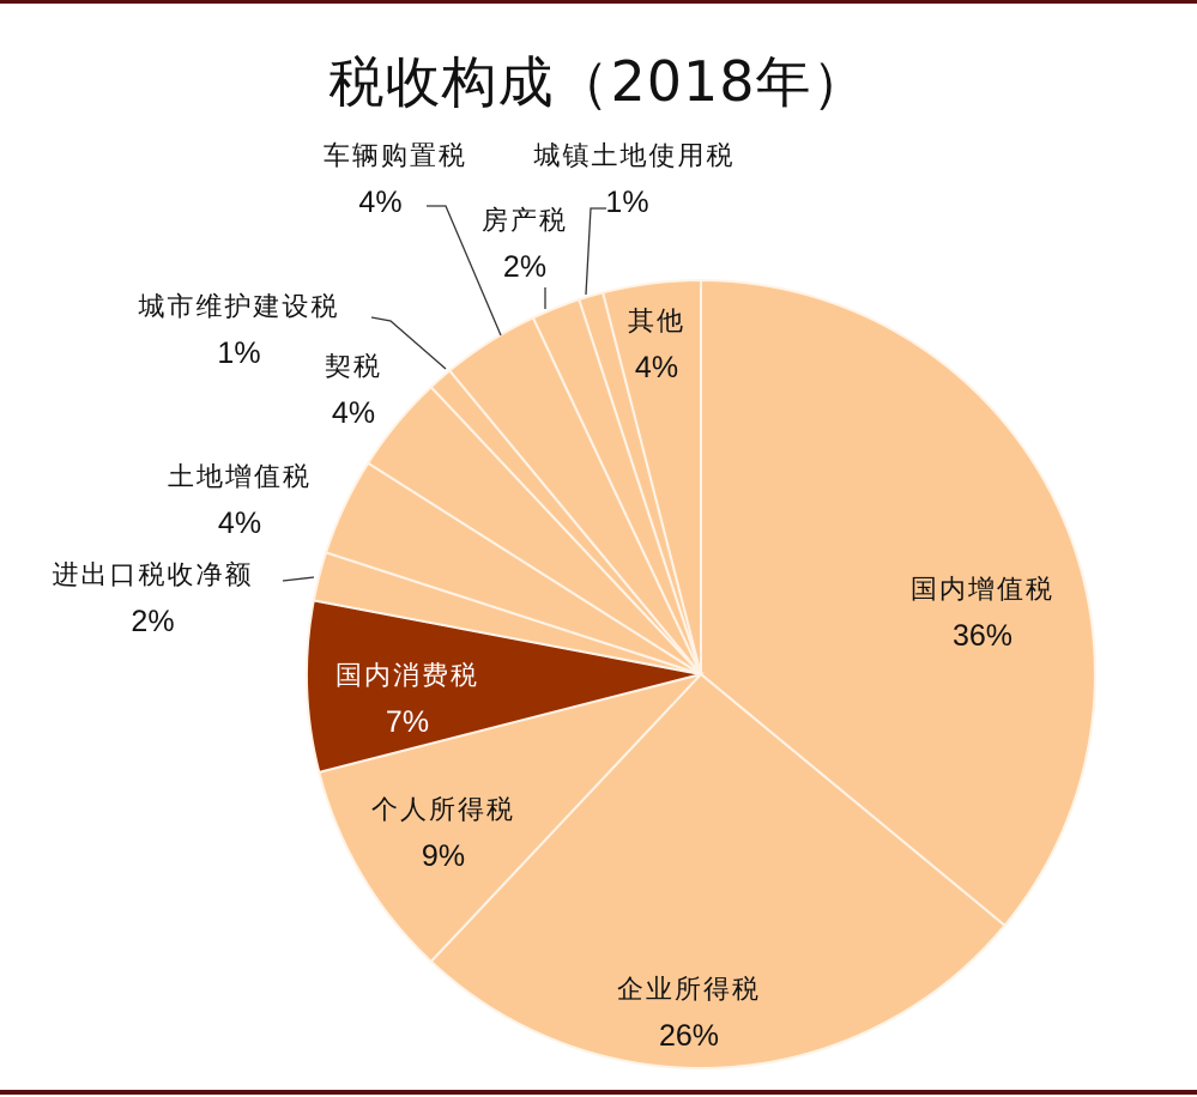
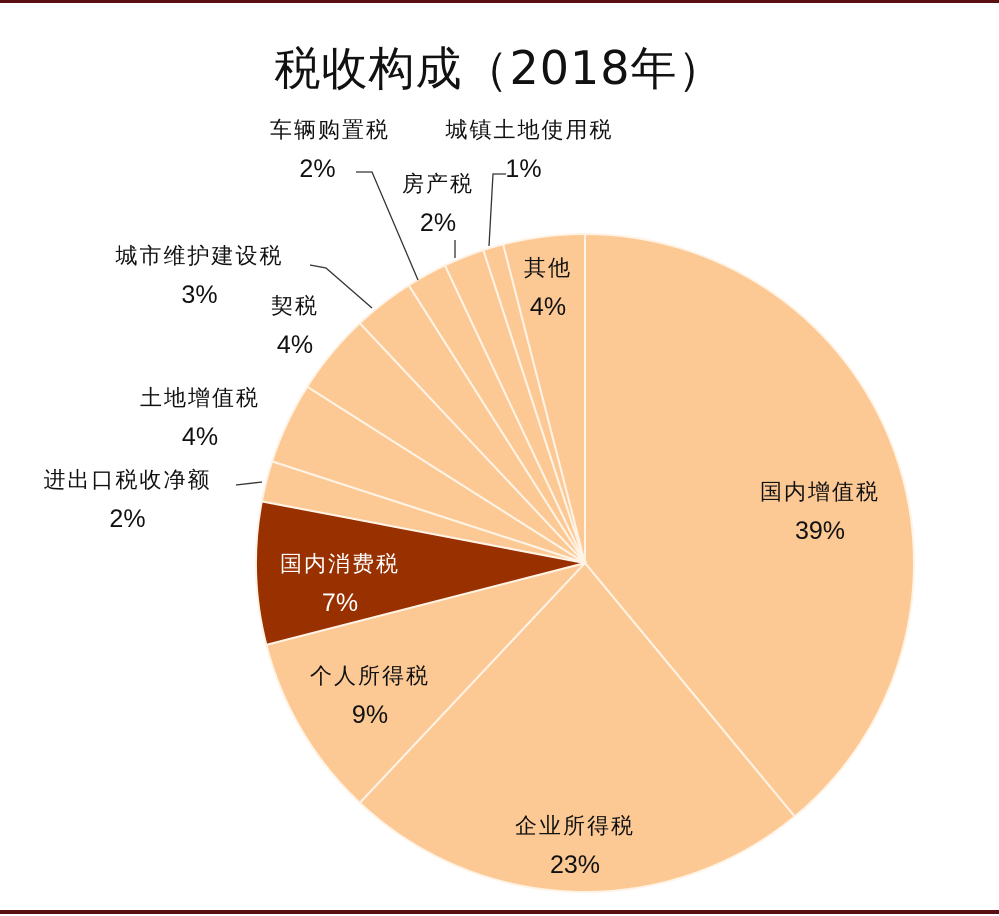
国内增值税: 36% -> 39%
企业所得税: 26% -> 23%
城市维护建设税: 1% -> 3%
车辆购置税: 4% -> 2%
